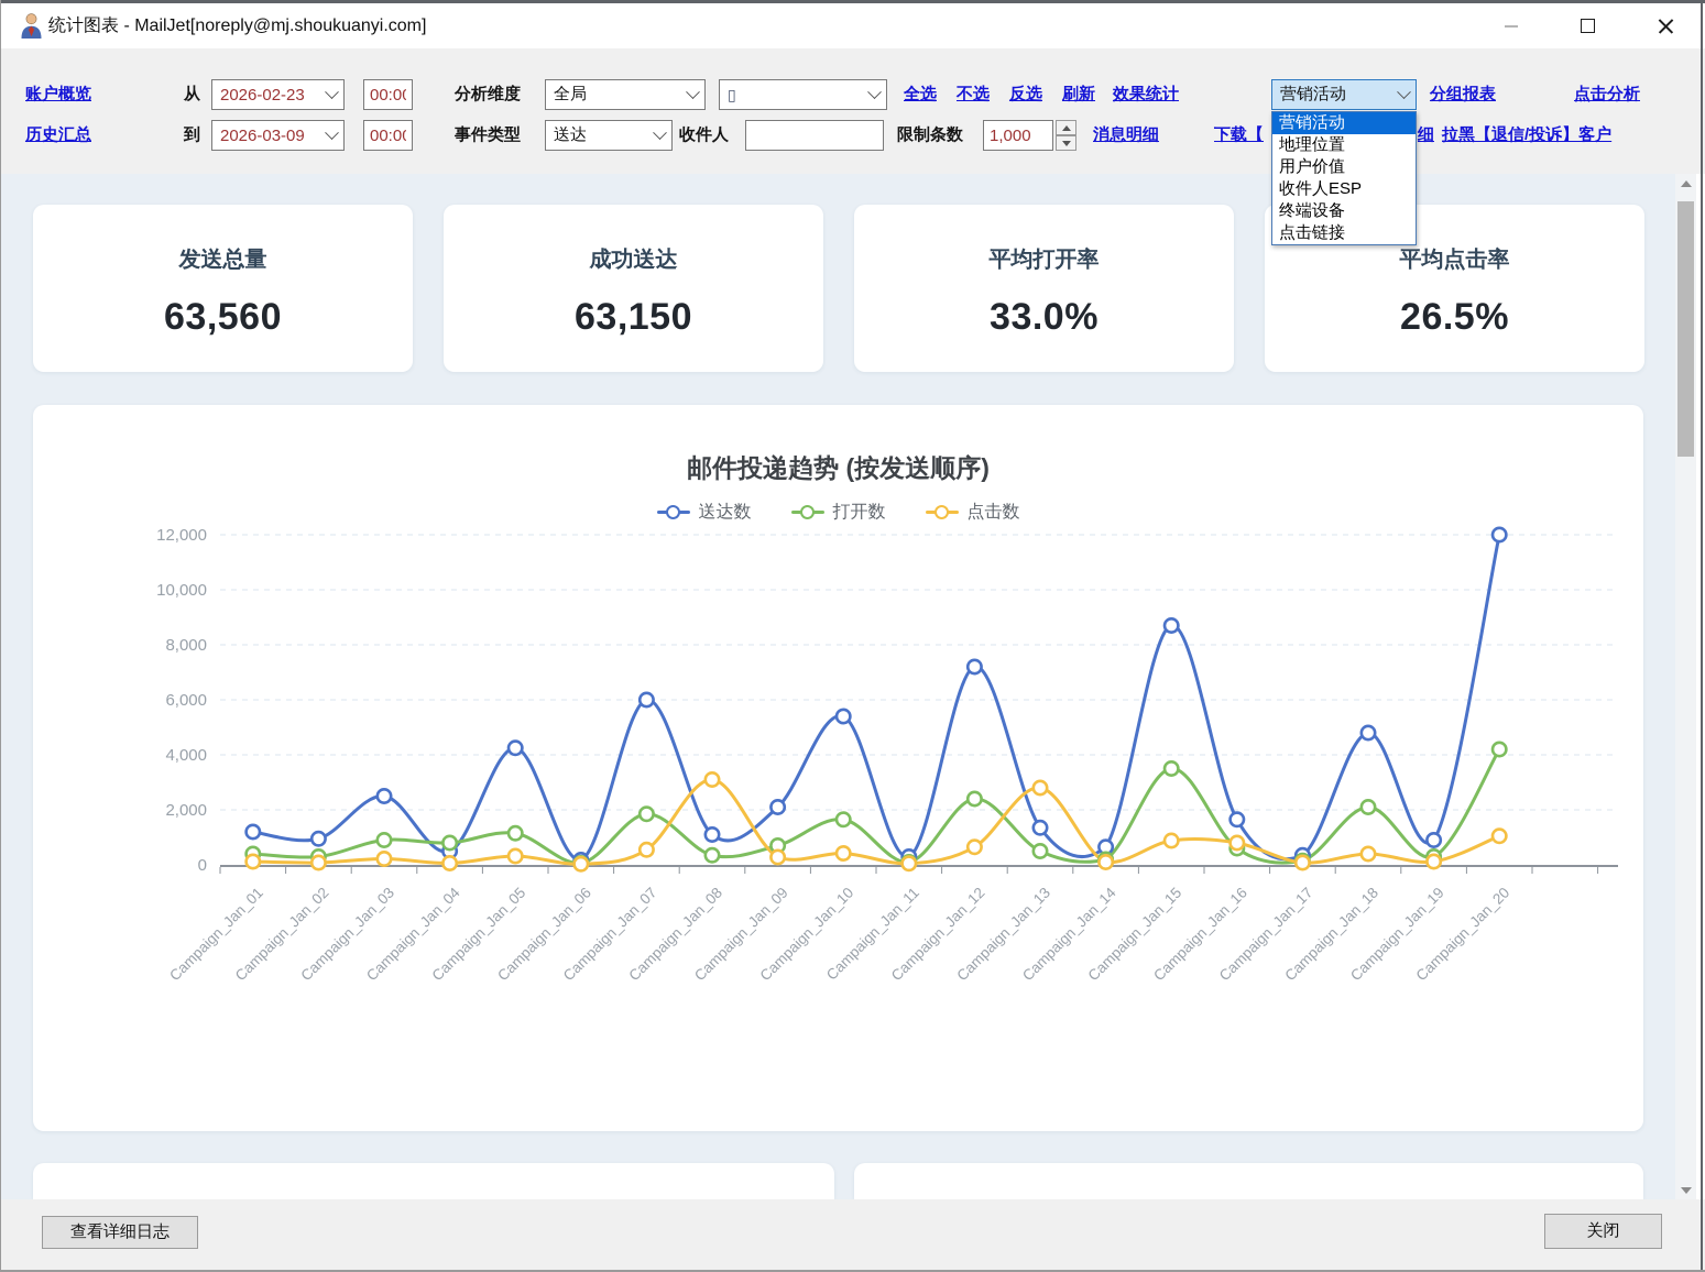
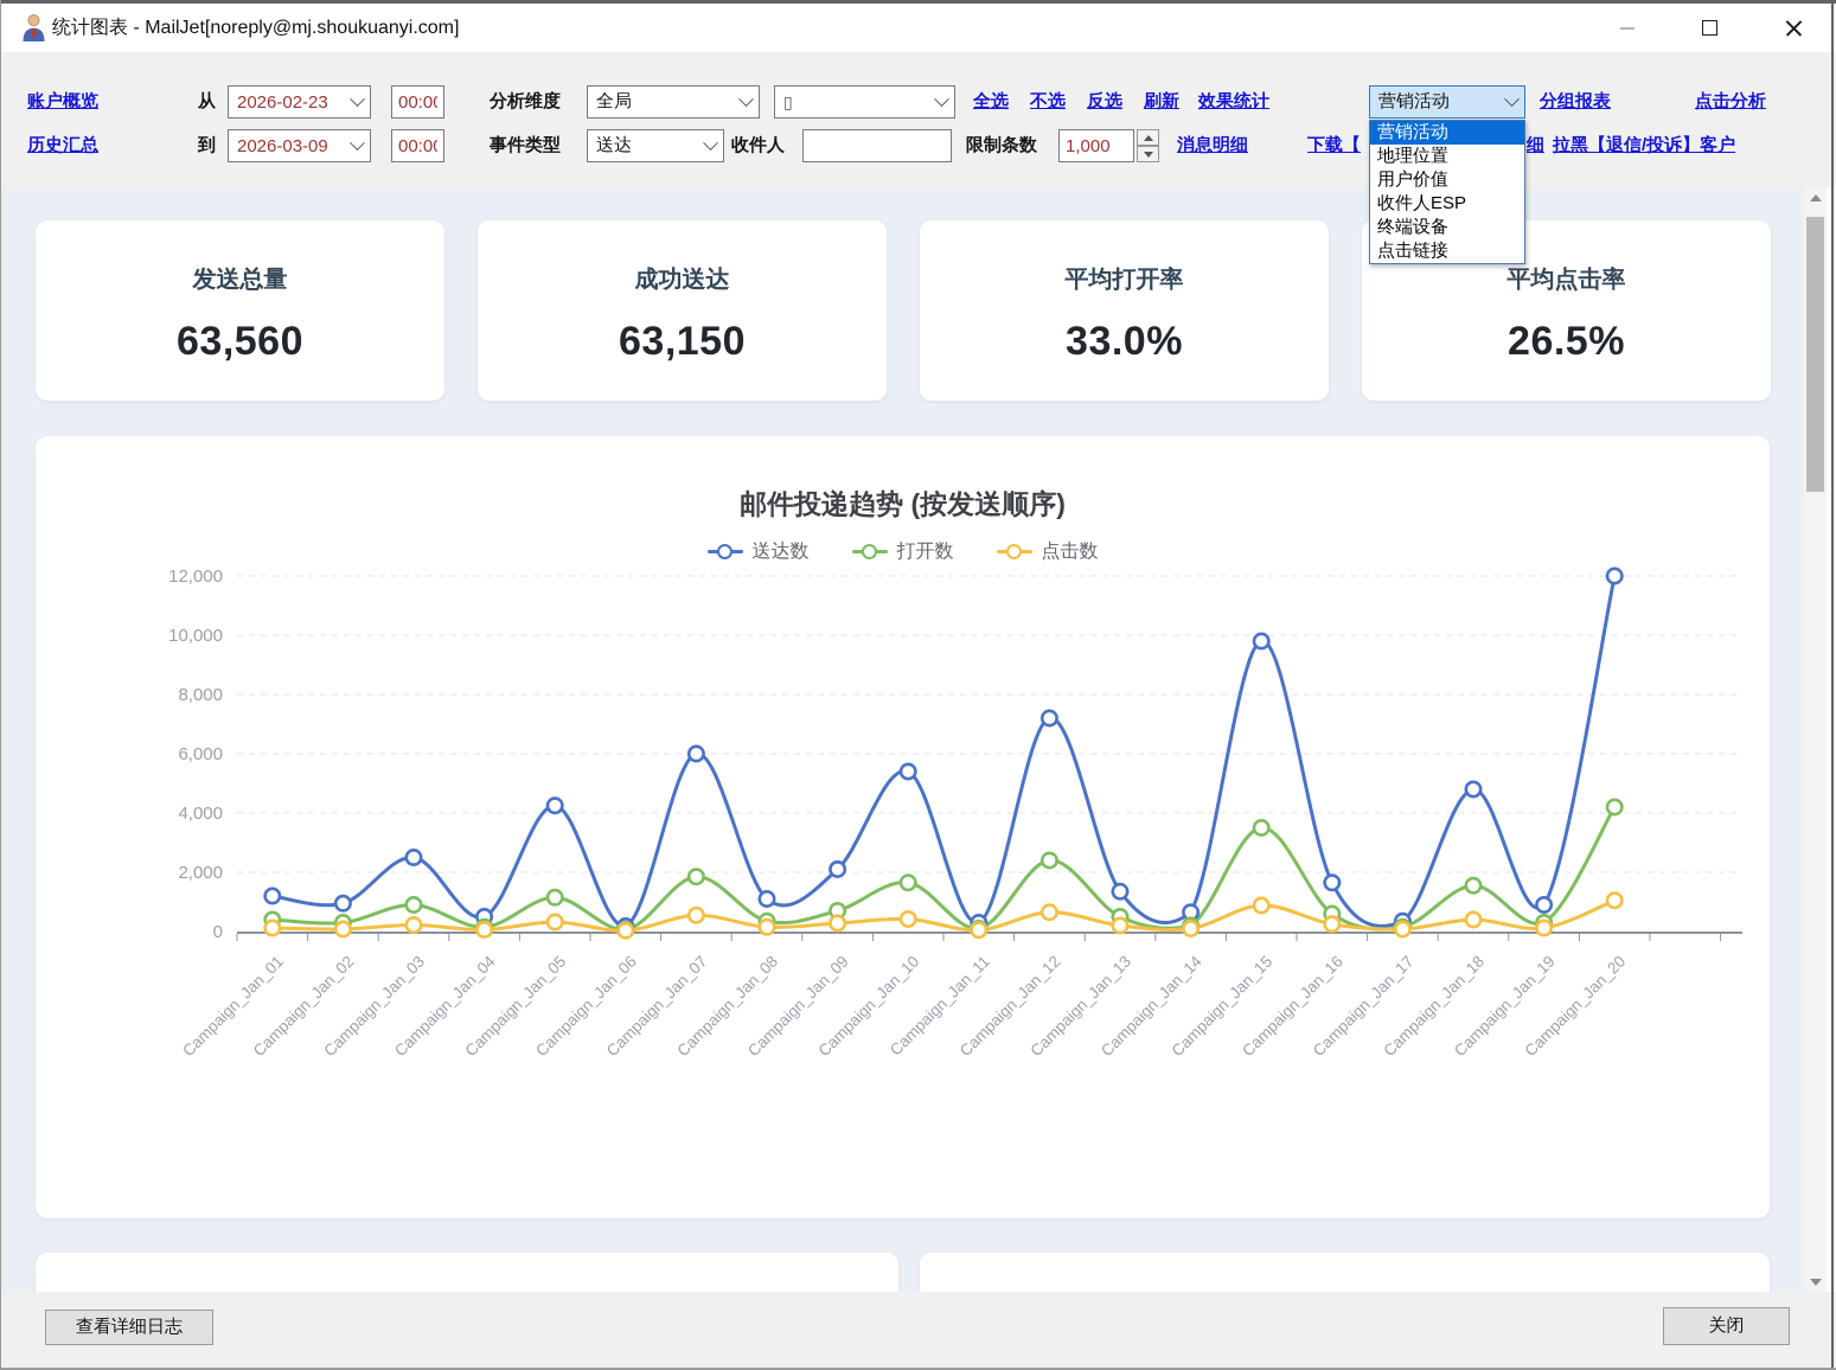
打开数/Campaign_Jan_04: 800 -> 200
点击数/Campaign_Jan_08: 3100 -> 200
点击数/Campaign_Jan_13: 2800 -> 200
送达数/Campaign_Jan_15: 8700 -> 9800
点击数/Campaign_Jan_16: 800 -> 200
打开数/Campaign_Jan_18: 2100 -> 1600
